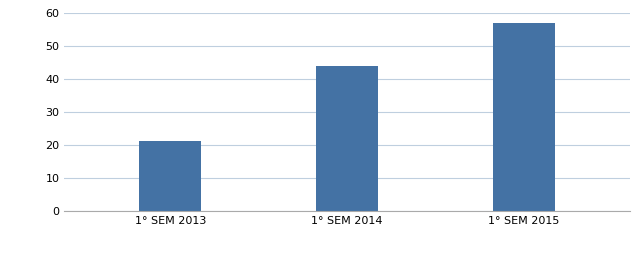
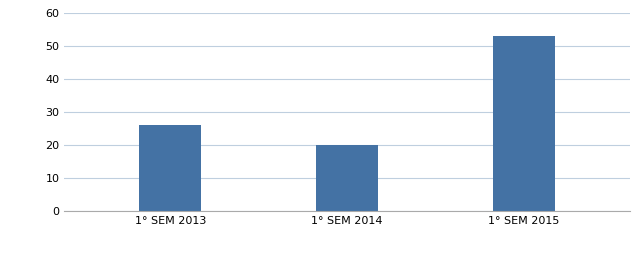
1° SEM 2013: 21 -> 26
1° SEM 2014: 44 -> 20
1° SEM 2015: 57 -> 53
